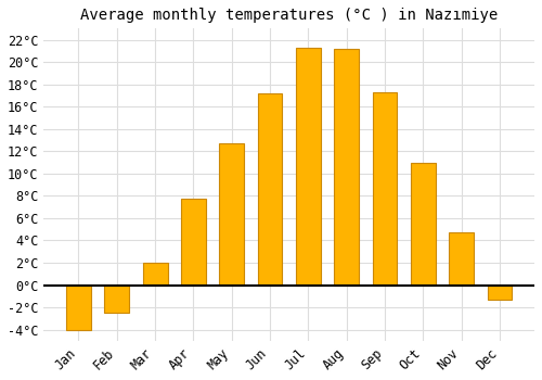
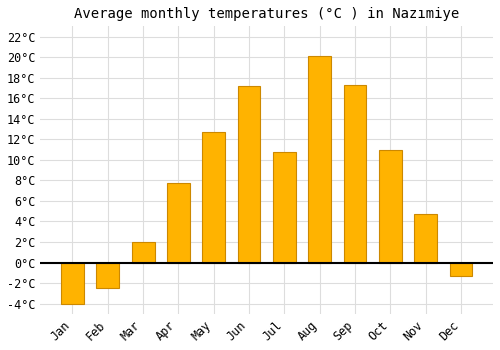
Jul: 21.3°C -> 10.8°C
Aug: 21.2°C -> 20.1°C
